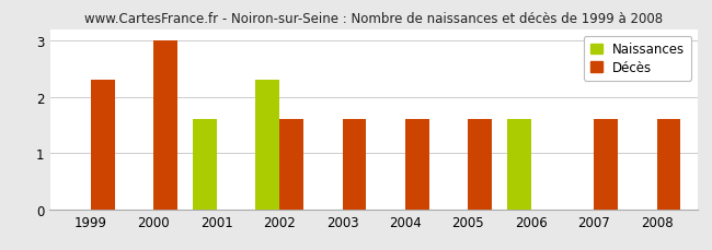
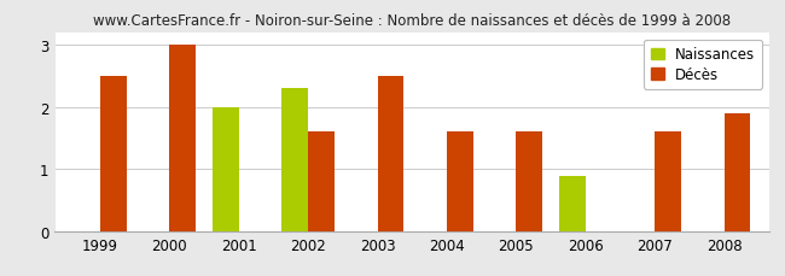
Décès/1999: 2.3 -> 2.5
Naissances/2001: 1.6 -> 2.0
Décès/2003: 1.6 -> 2.5
Naissances/2006: 1.6 -> 0.9
Décès/2008: 1.6 -> 1.9
